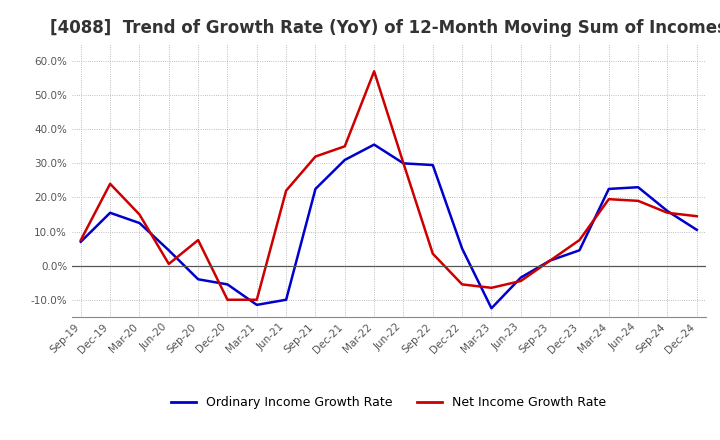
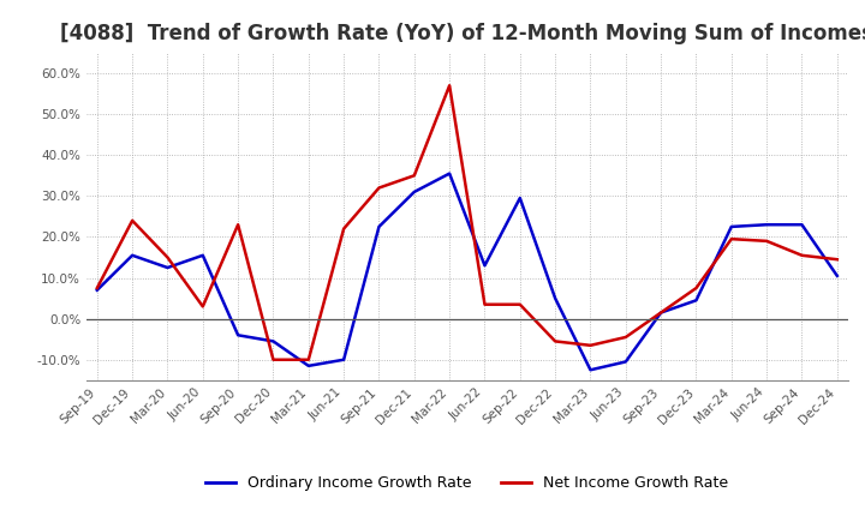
Ordinary Income Growth Rate/Jun-20: 4.5% -> 15.5%
Net Income Growth Rate/Jun-20: 0.5% -> 3.0%
Net Income Growth Rate/Sep-20: 7.5% -> 23.0%
Ordinary Income Growth Rate/Jun-22: 30.0% -> 13.0%
Net Income Growth Rate/Jun-22: 30.0% -> 3.5%
Ordinary Income Growth Rate/Jun-23: -3.5% -> -10.5%
Ordinary Income Growth Rate/Sep-24: 16.0% -> 23.0%
